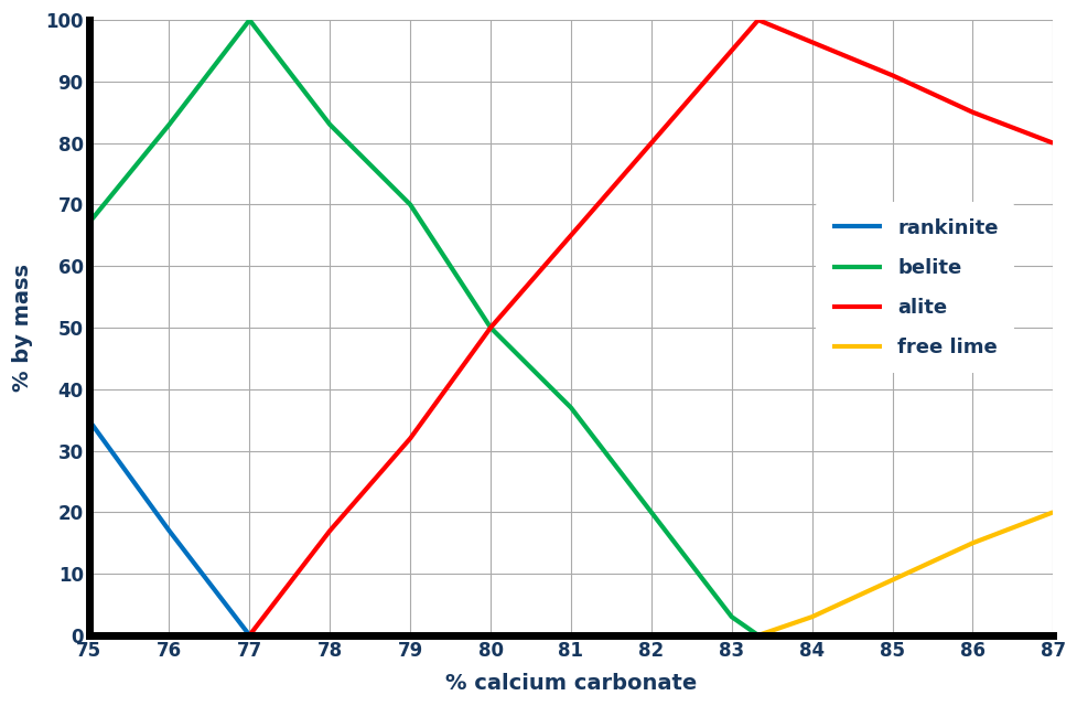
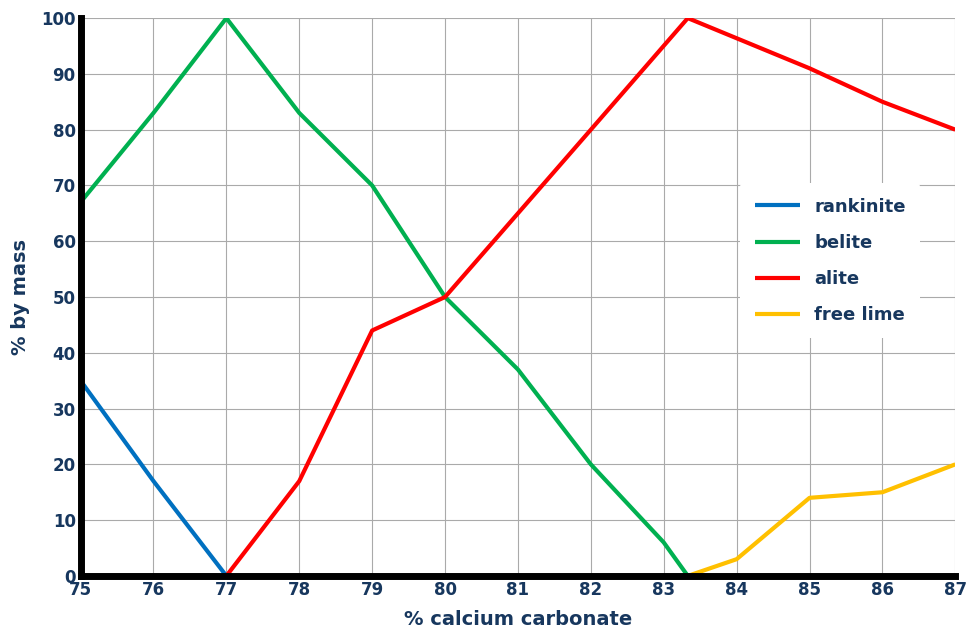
alite/79: 32 -> 44
belite/83: 3 -> 6
free lime/85: 9 -> 14
